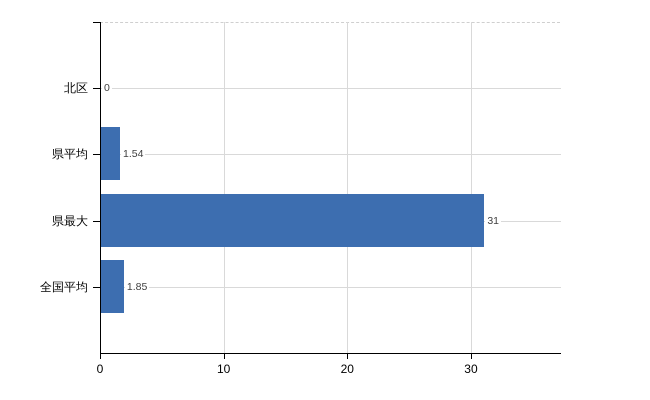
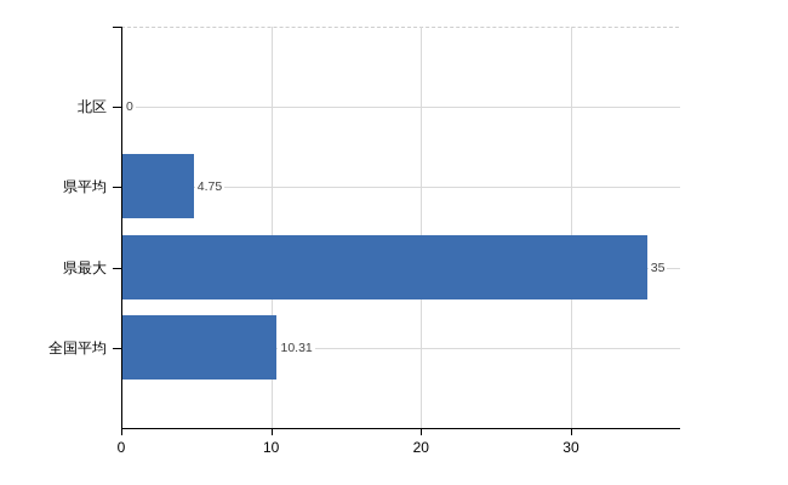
県平均: 1.54 -> 4.75
県最大: 31 -> 35
全国平均: 1.85 -> 10.31
